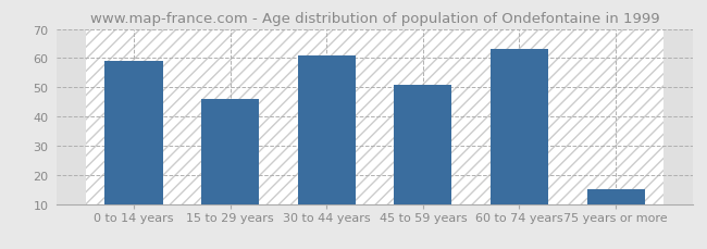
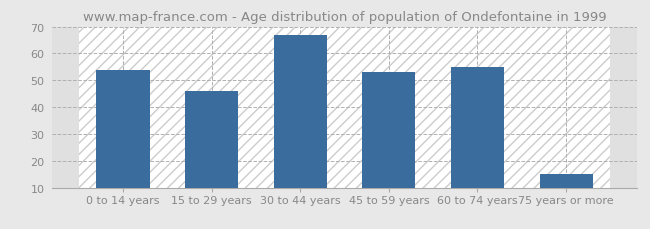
0 to 14 years: 59 -> 54
30 to 44 years: 61 -> 67
45 to 59 years: 51 -> 53
60 to 74 years: 63 -> 55
